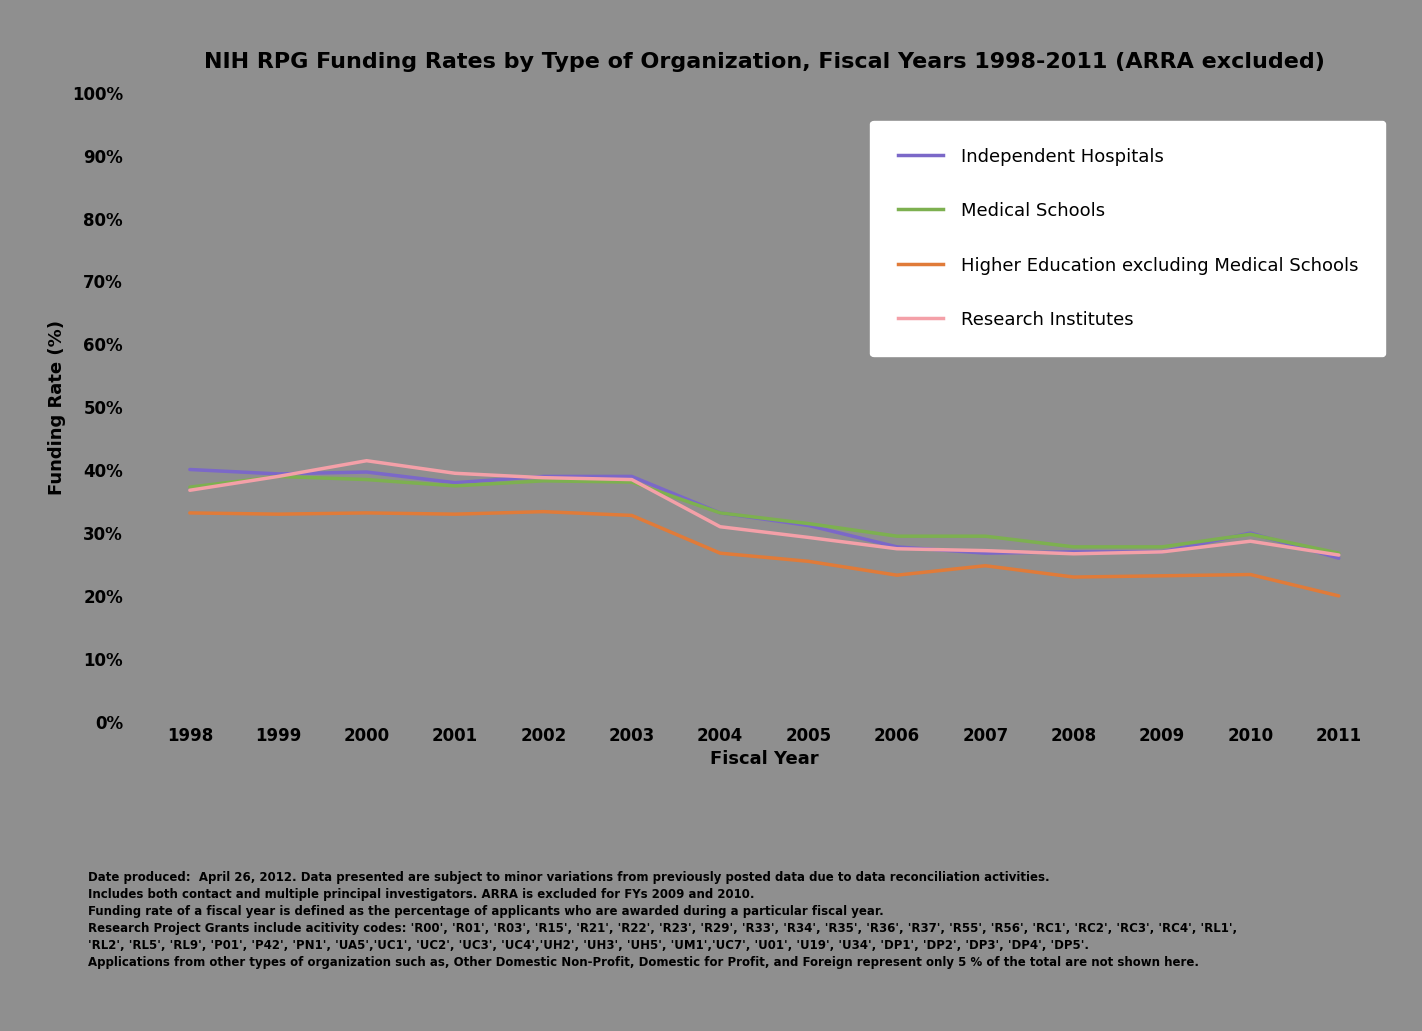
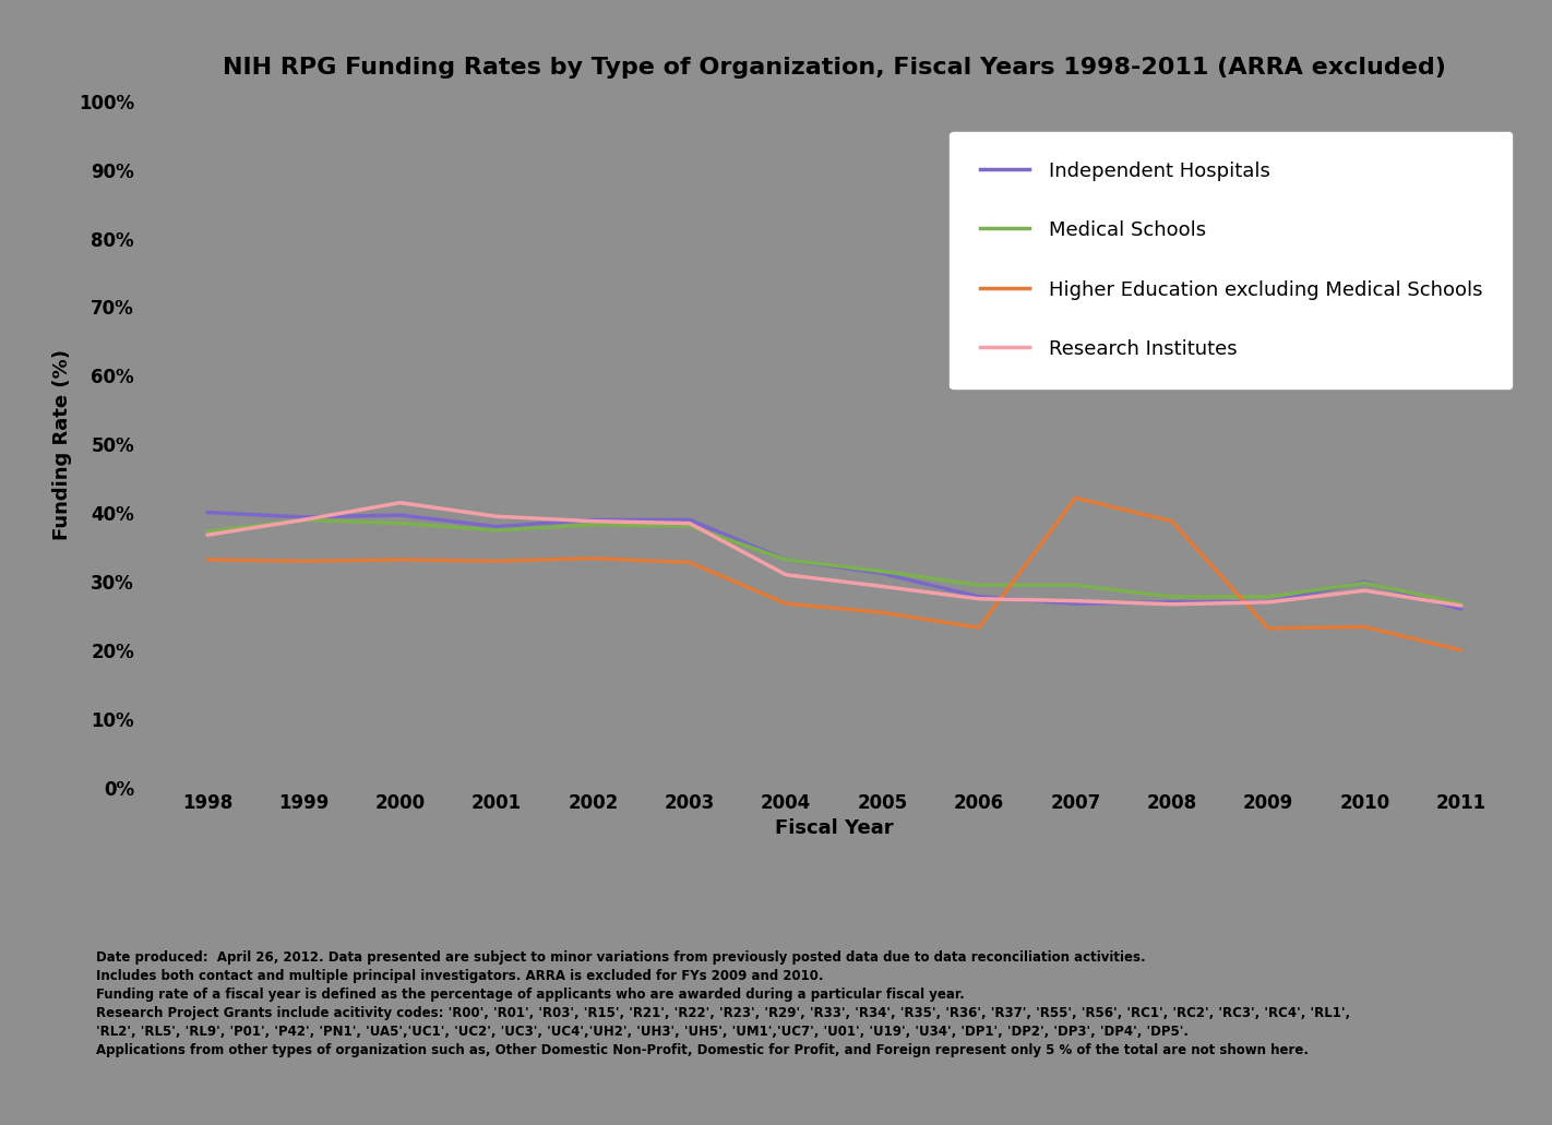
Higher Education excluding Medical Schools/2007: 24.8% -> 42.2%
Higher Education excluding Medical Schools/2008: 23.0% -> 38.8%
